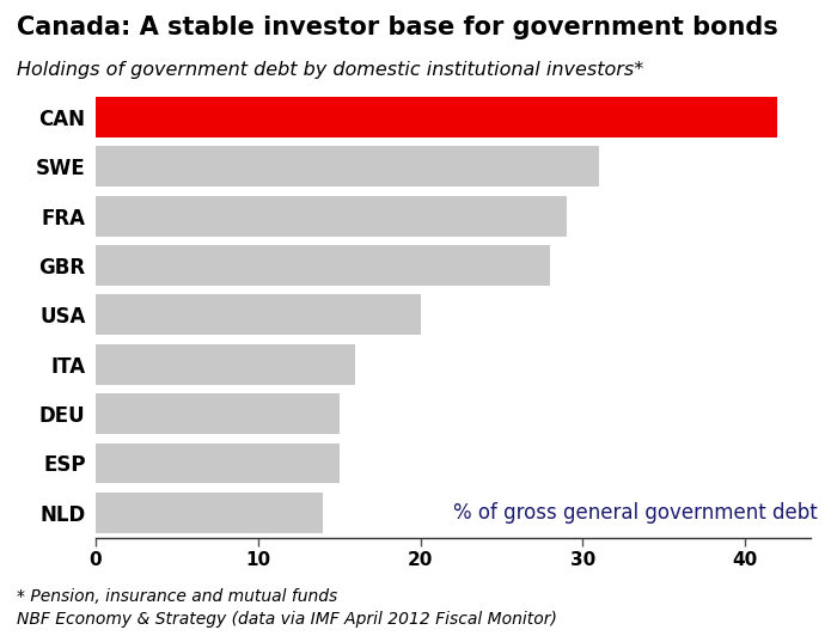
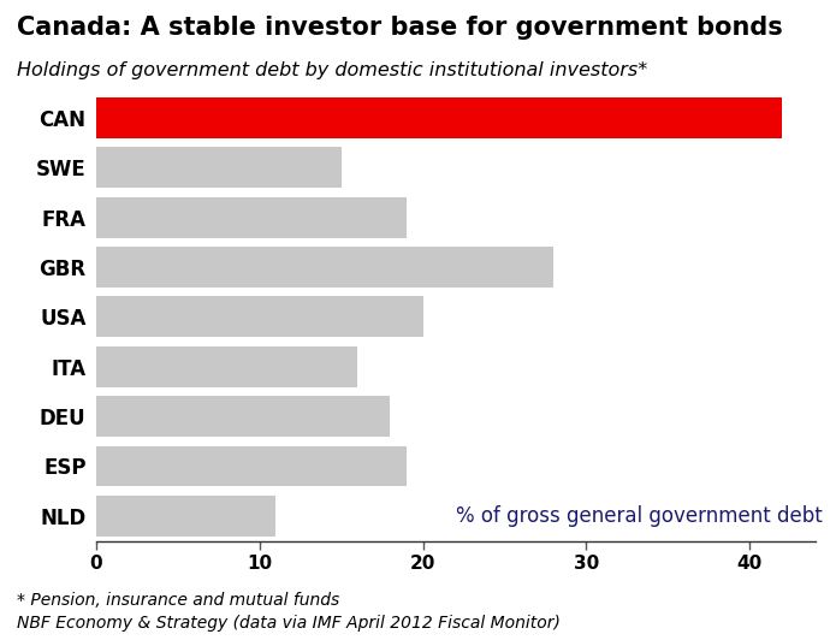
SWE: 31 -> 15
FRA: 29 -> 19
DEU: 15 -> 18
ESP: 15 -> 19
NLD: 14 -> 11
